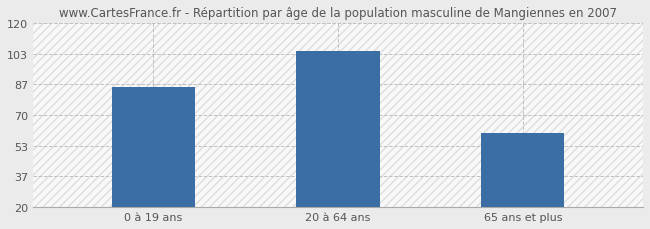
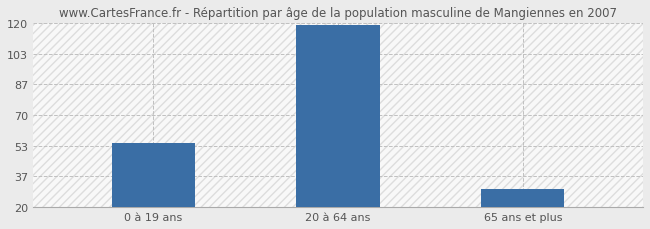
0 à 19 ans: 85 -> 55
20 à 64 ans: 105 -> 119
65 ans et plus: 60 -> 30
